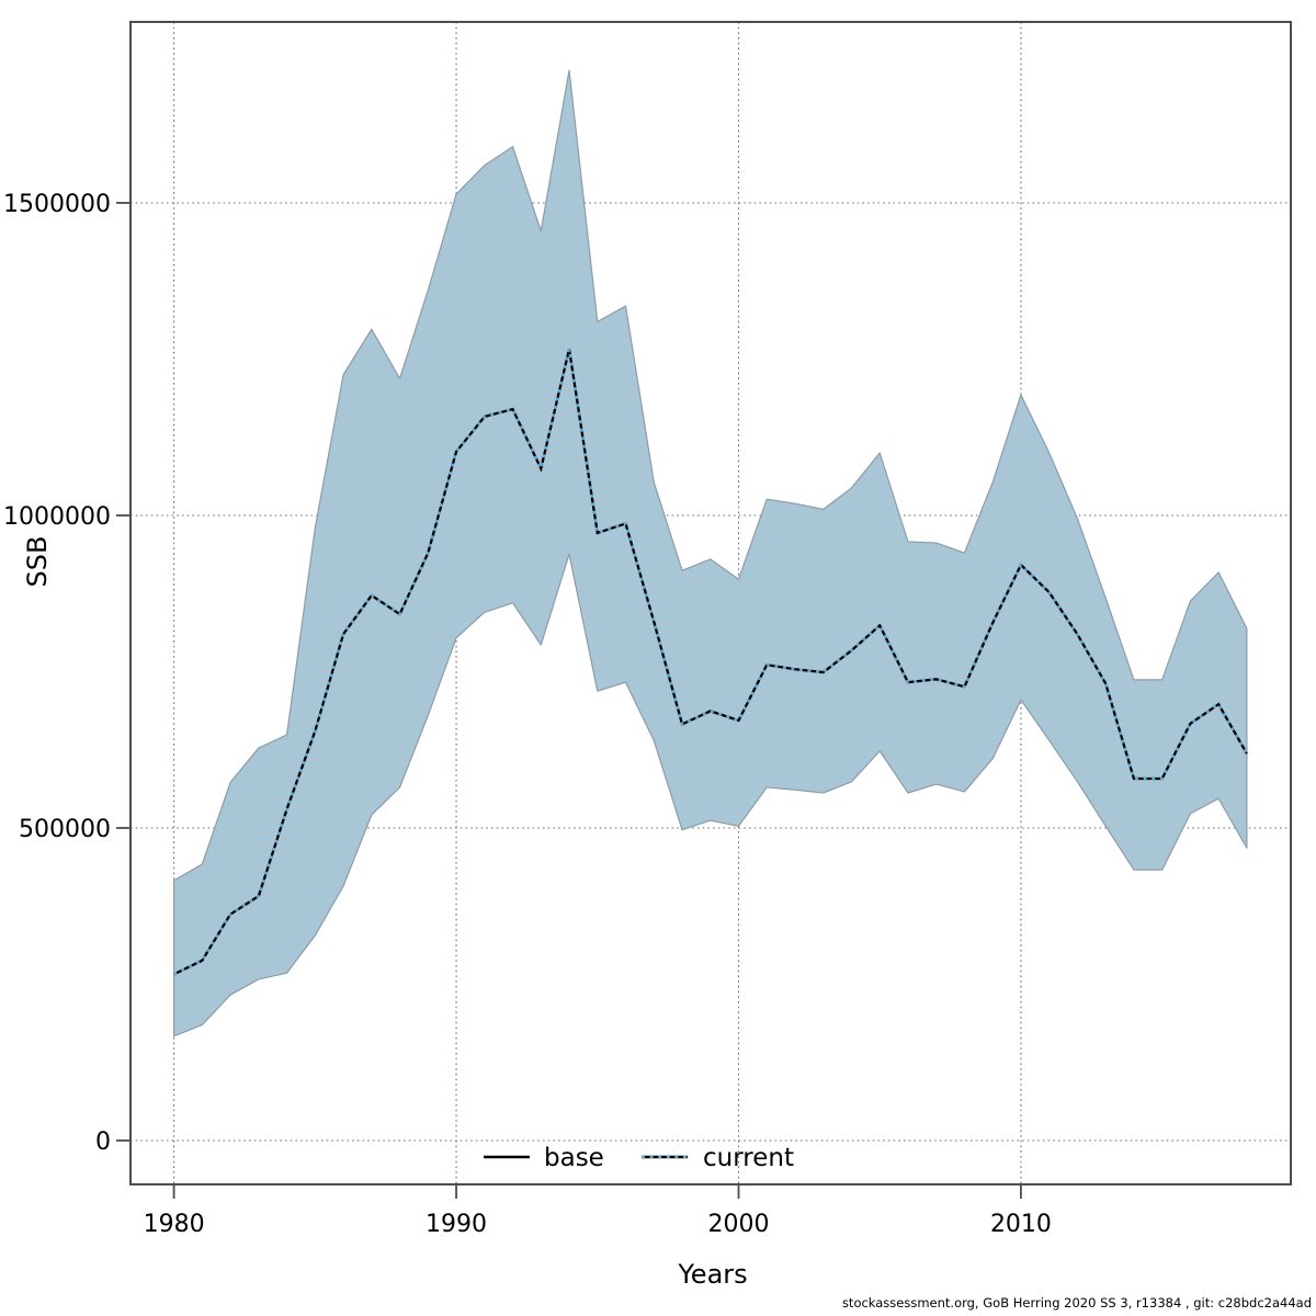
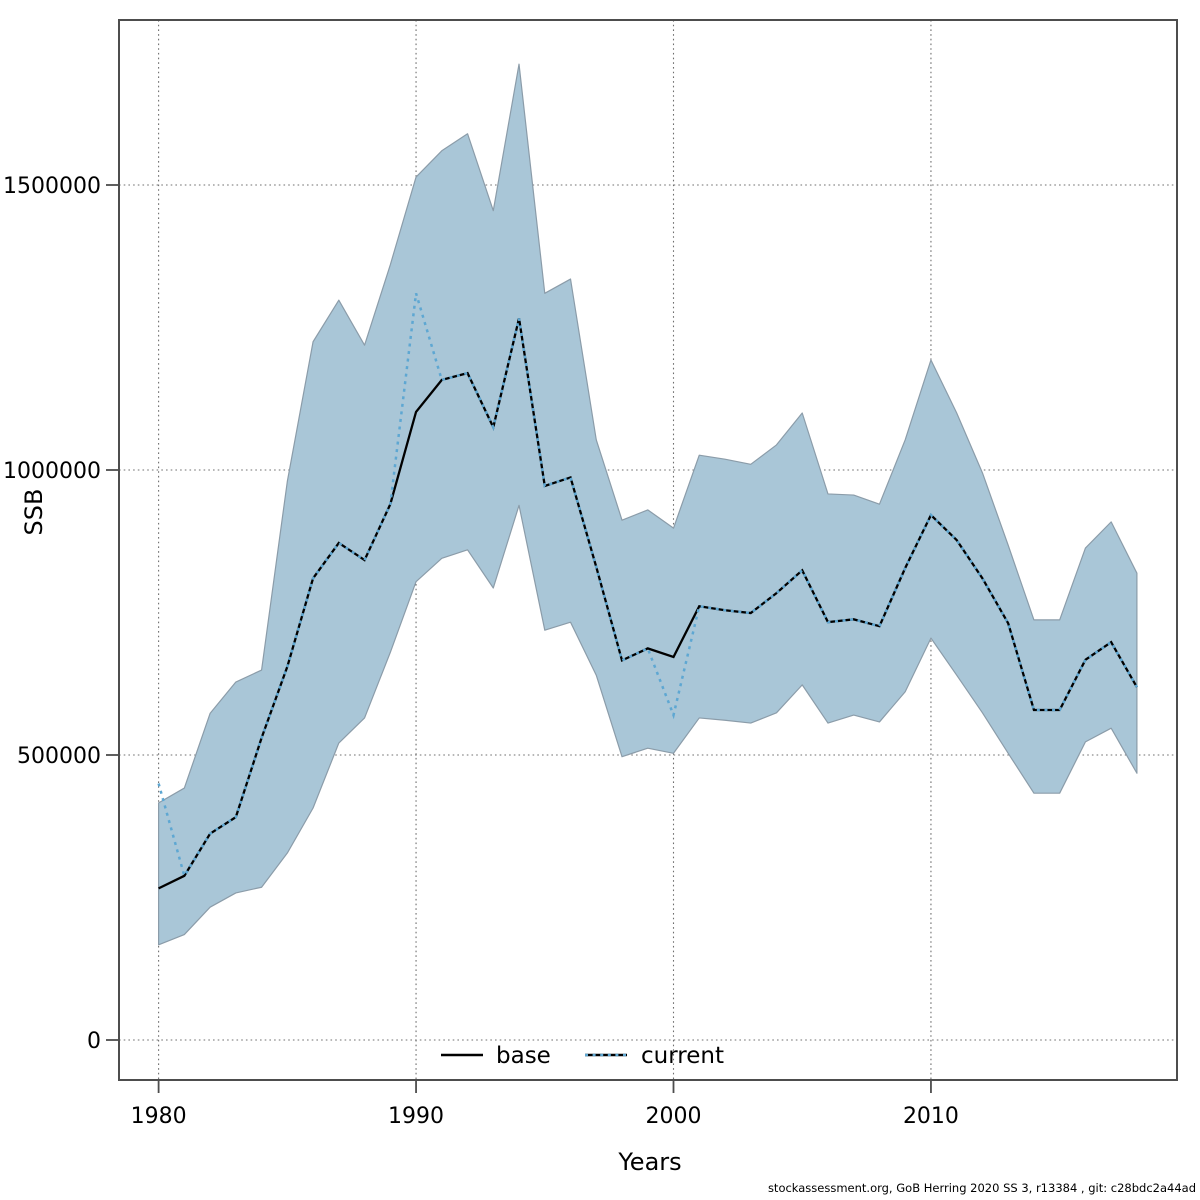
current/1980: 270000 -> 450000
current/1990: 1100000 -> 1310000
current/2000: 670000 -> 570000
